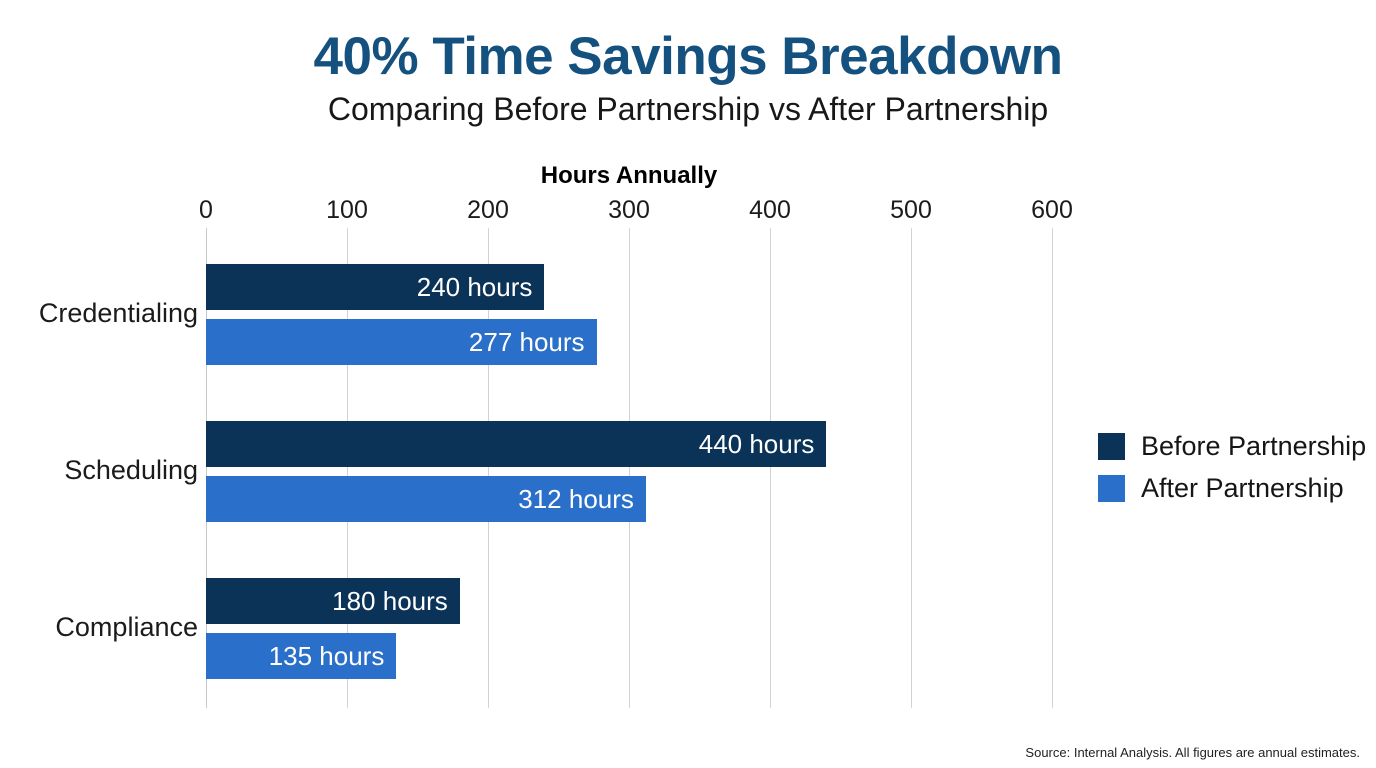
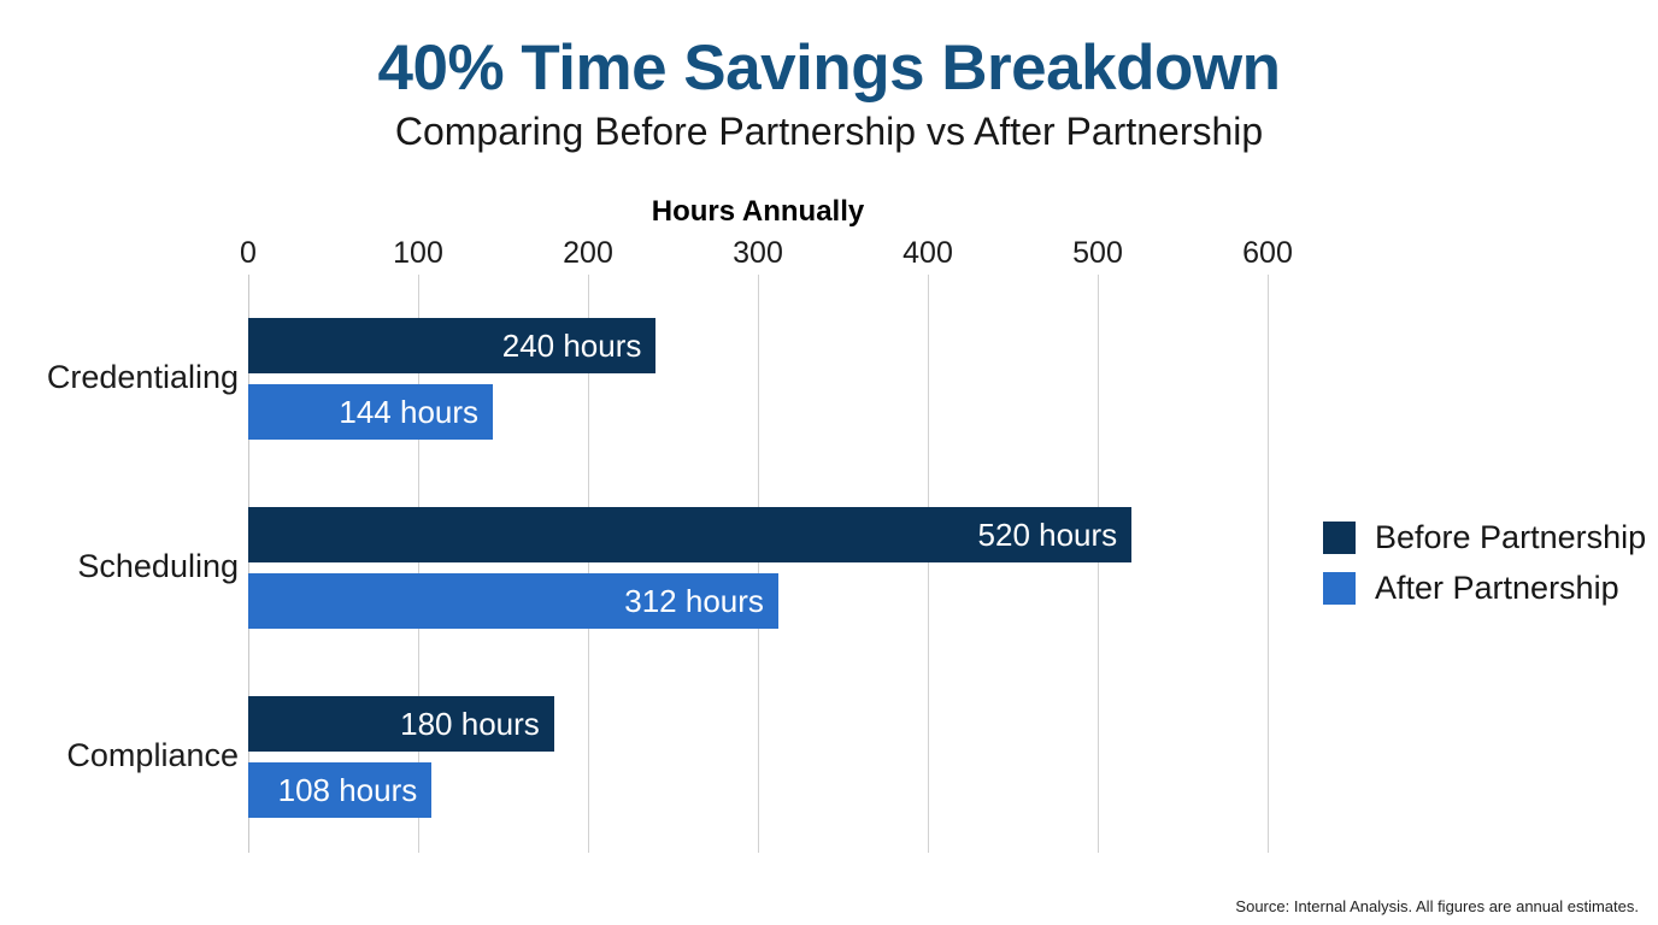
After Partnership/Credentialing: 277 -> 144
Before Partnership/Scheduling: 440 -> 520
After Partnership/Compliance: 135 -> 108
